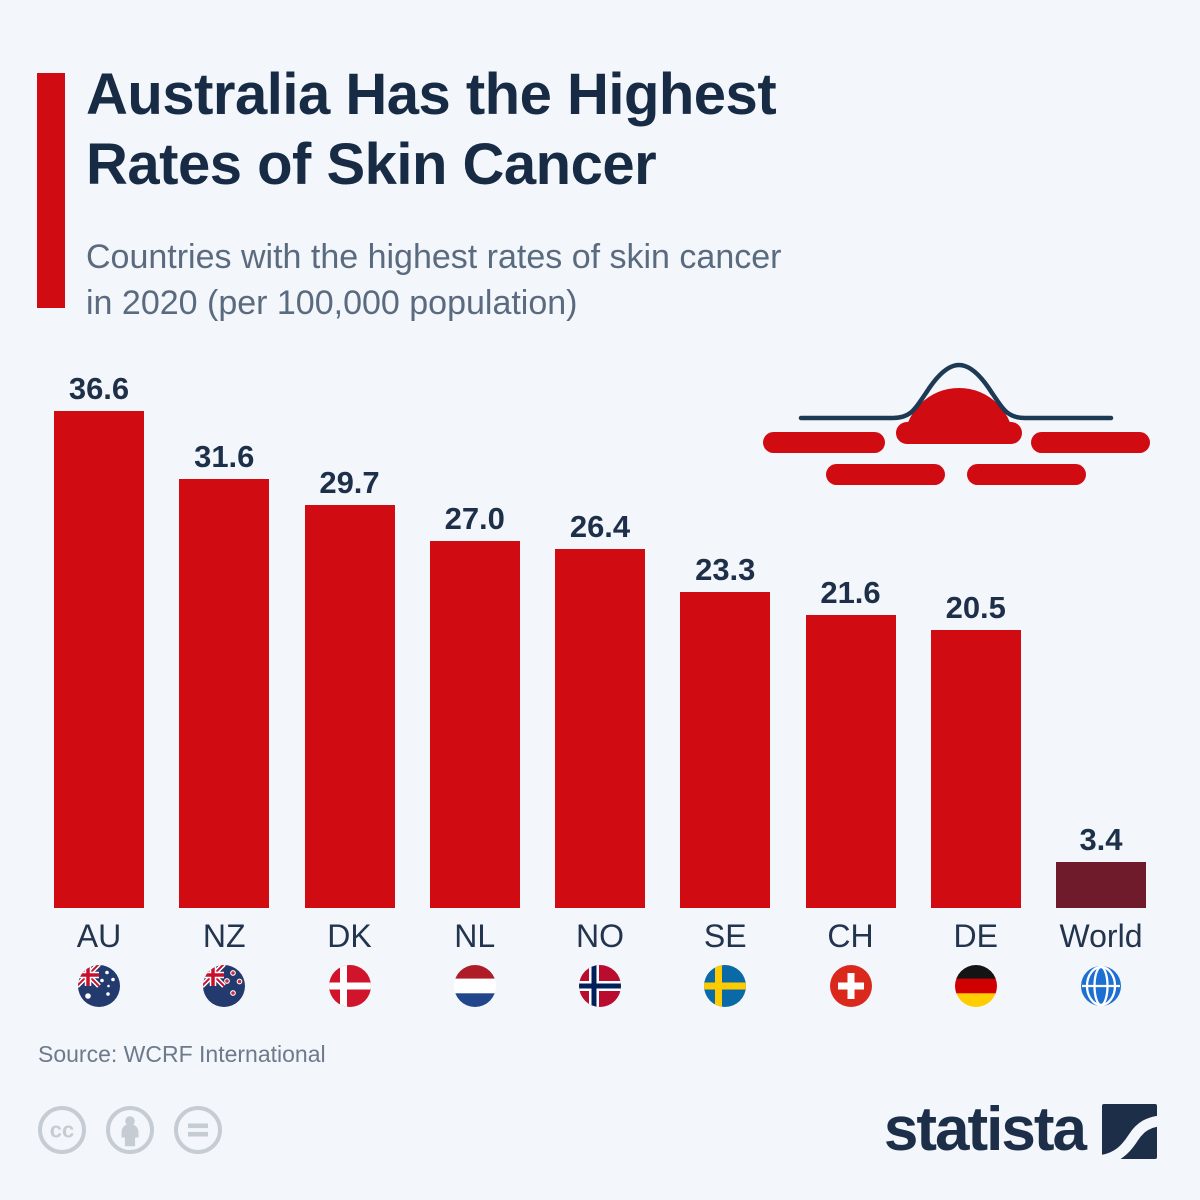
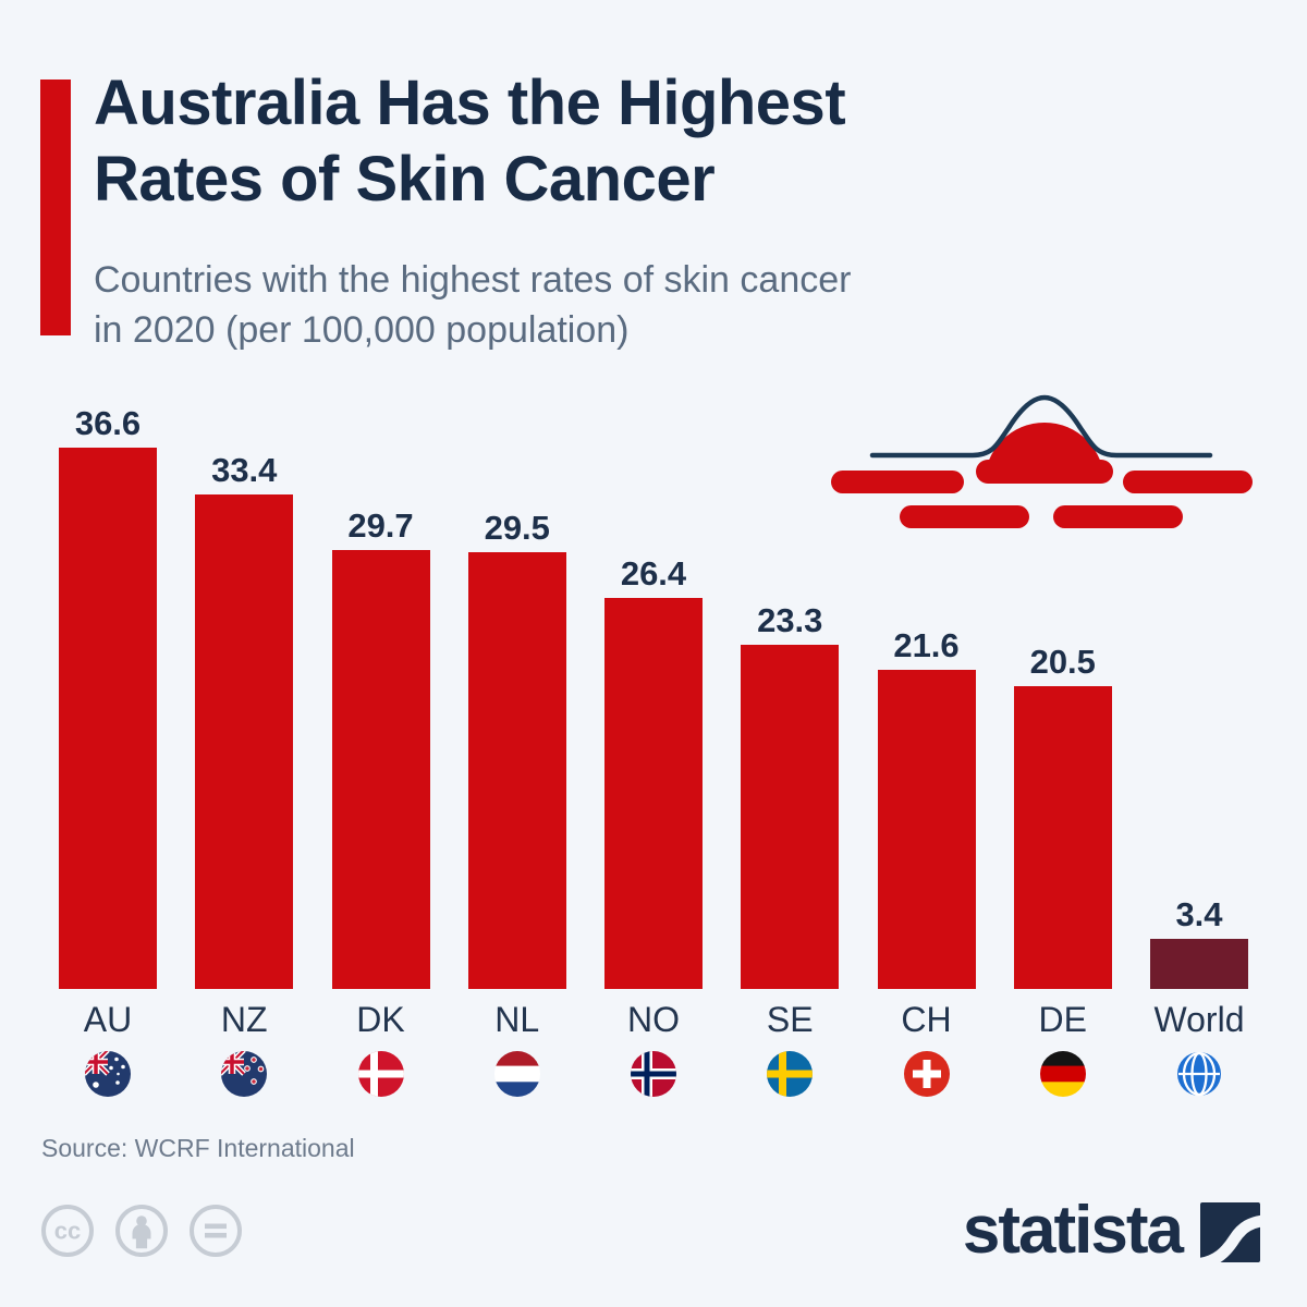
NZ: 31.6 -> 33.4
NL: 27.0 -> 29.5
